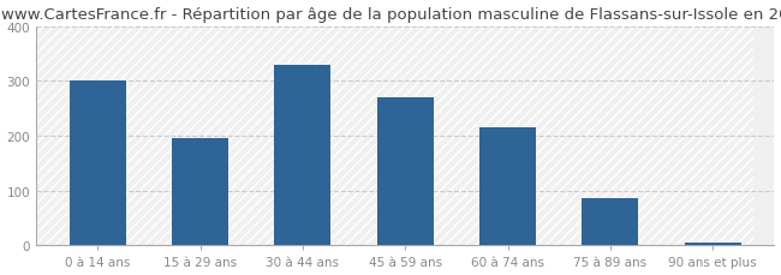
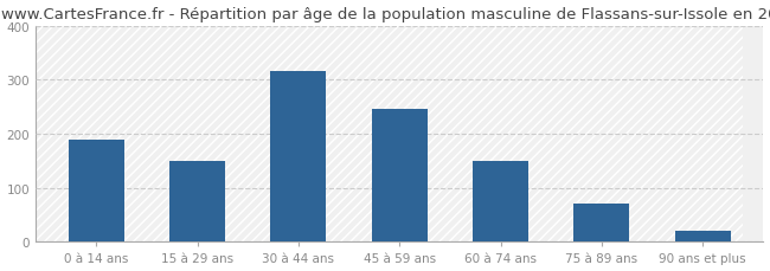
0 à 14 ans: 300 -> 190
15 à 29 ans: 196 -> 150
30 à 44 ans: 330 -> 315
45 à 59 ans: 270 -> 245
60 à 74 ans: 215 -> 150
75 à 89 ans: 86 -> 70
90 ans et plus: 5 -> 20
